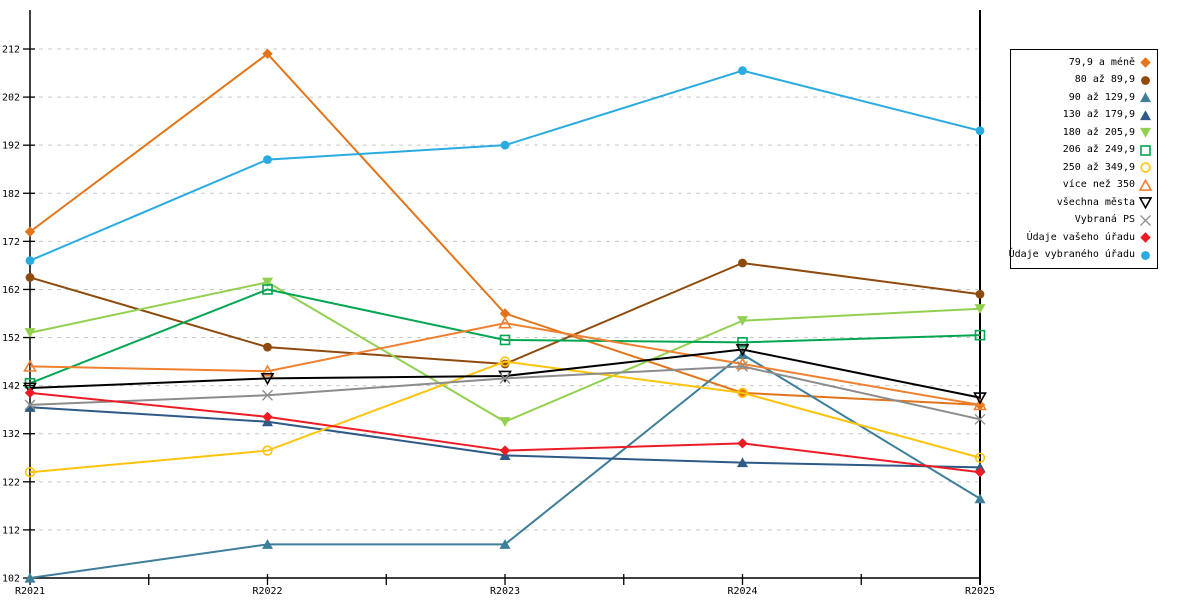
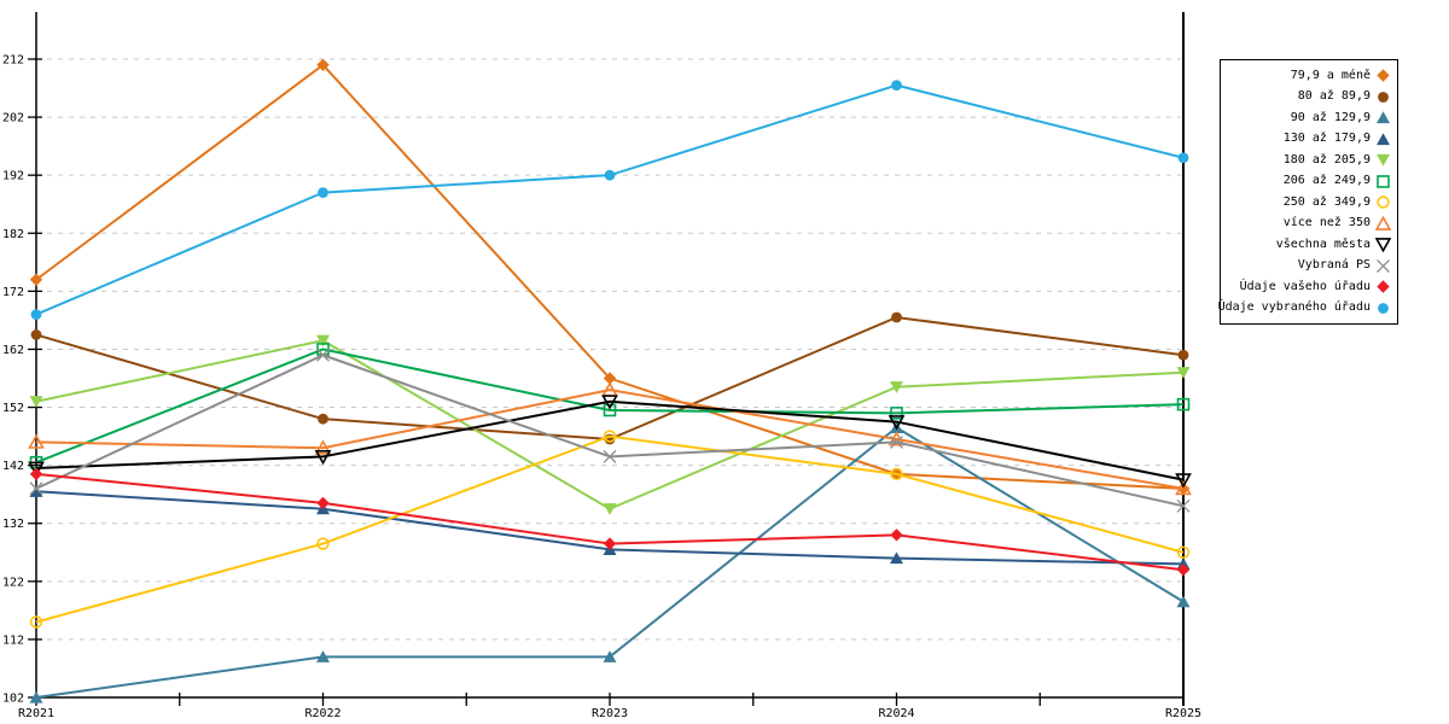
250 až 349,9/R2021: 124 -> 115
Vybraná PS/R2022: 140 -> 161
všechna města/R2023: 144 -> 153
